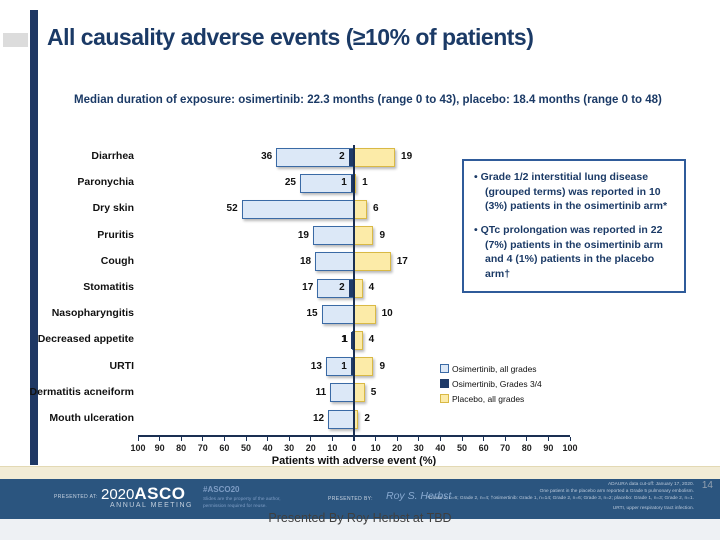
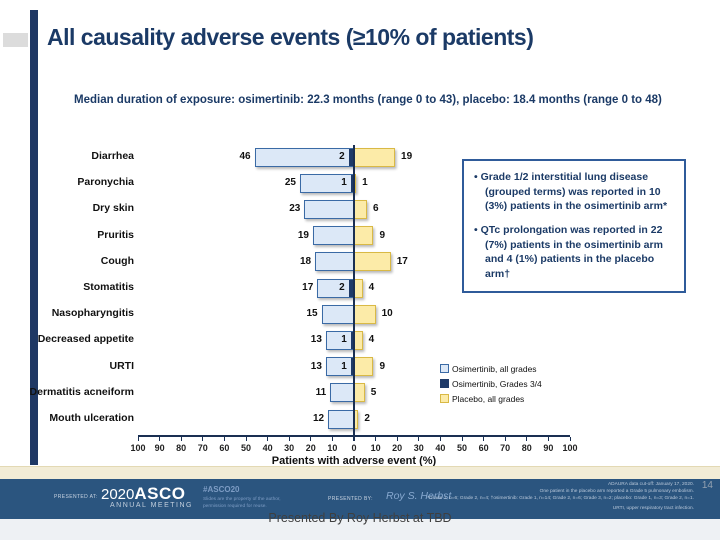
Osimertinib, all grades/Diarrhea: 36 -> 46
Osimertinib, all grades/Dry skin: 52 -> 23
Osimertinib, all grades/Decreased appetite: 1 -> 13
